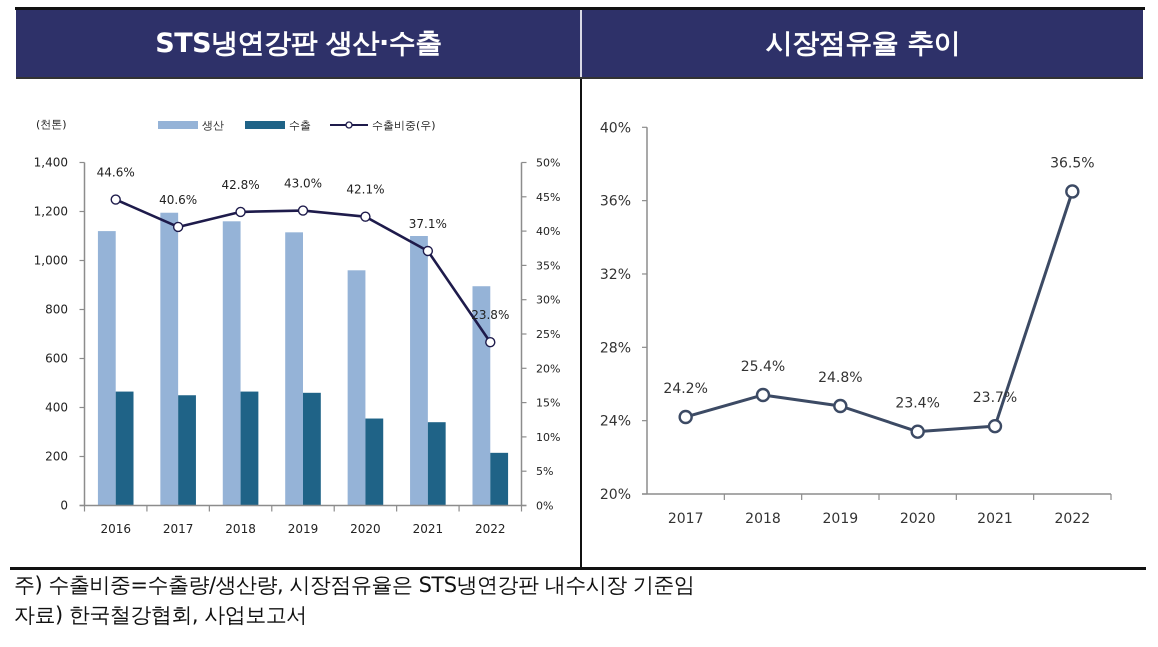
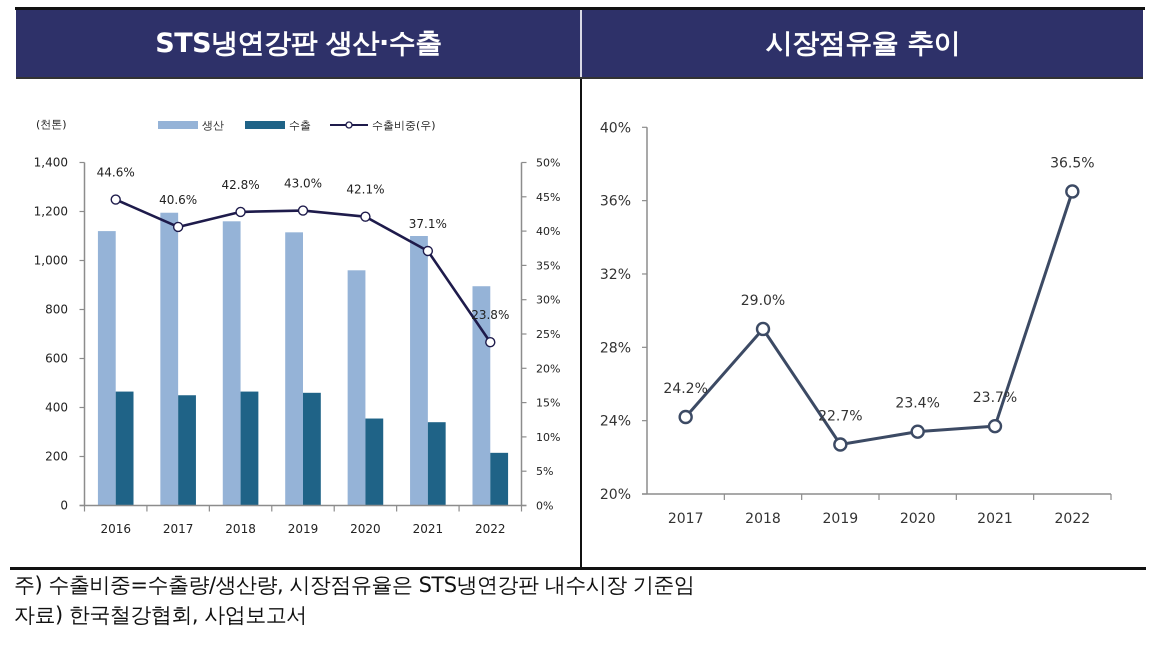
시장점유율 추이/2018: 25.4% -> 29.0%
시장점유율 추이/2019: 24.8% -> 22.7%
